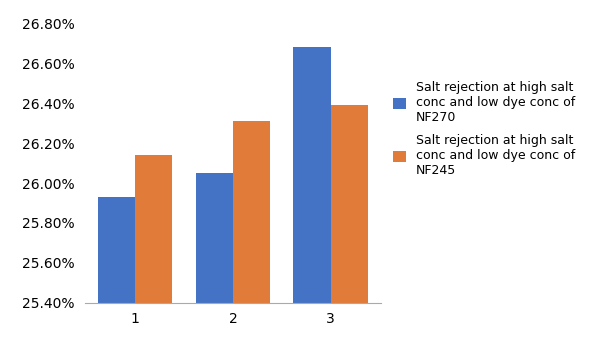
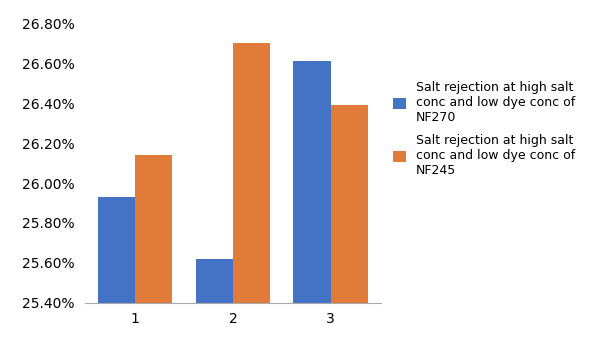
Salt rejection at high salt conc and low dye conc of NF270/2: 26.05% -> 25.62%
Salt rejection at high salt conc and low dye conc of NF245/2: 26.31% -> 26.70%
Salt rejection at high salt conc and low dye conc of NF270/3: 26.68% -> 26.61%
